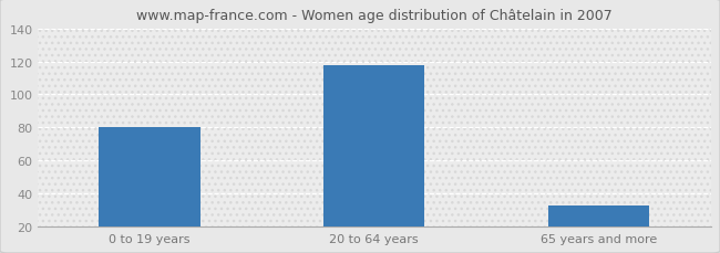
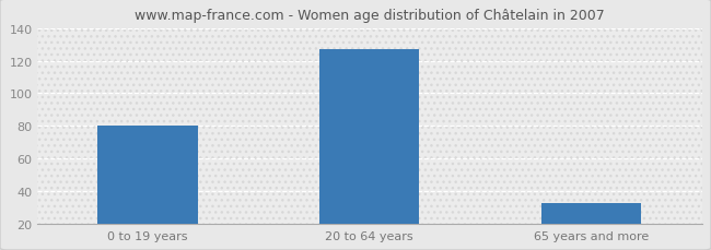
20 to 64 years: 118 -> 127
